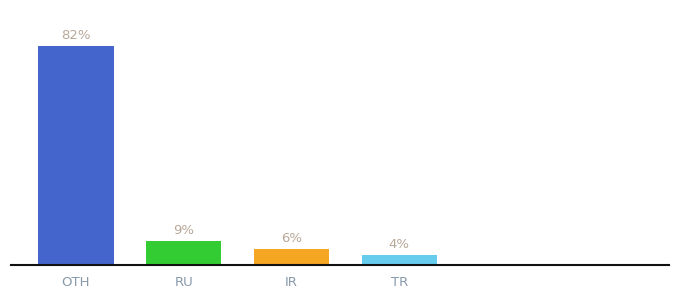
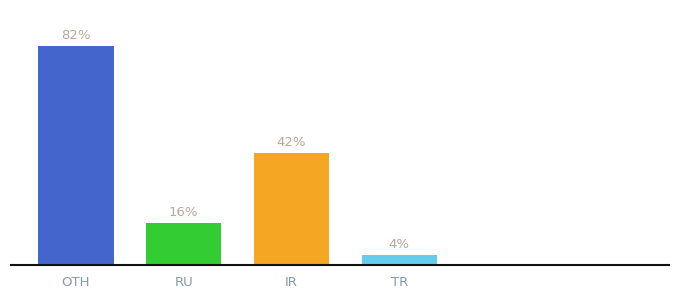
RU: 9% -> 16%
IR: 6% -> 42%
